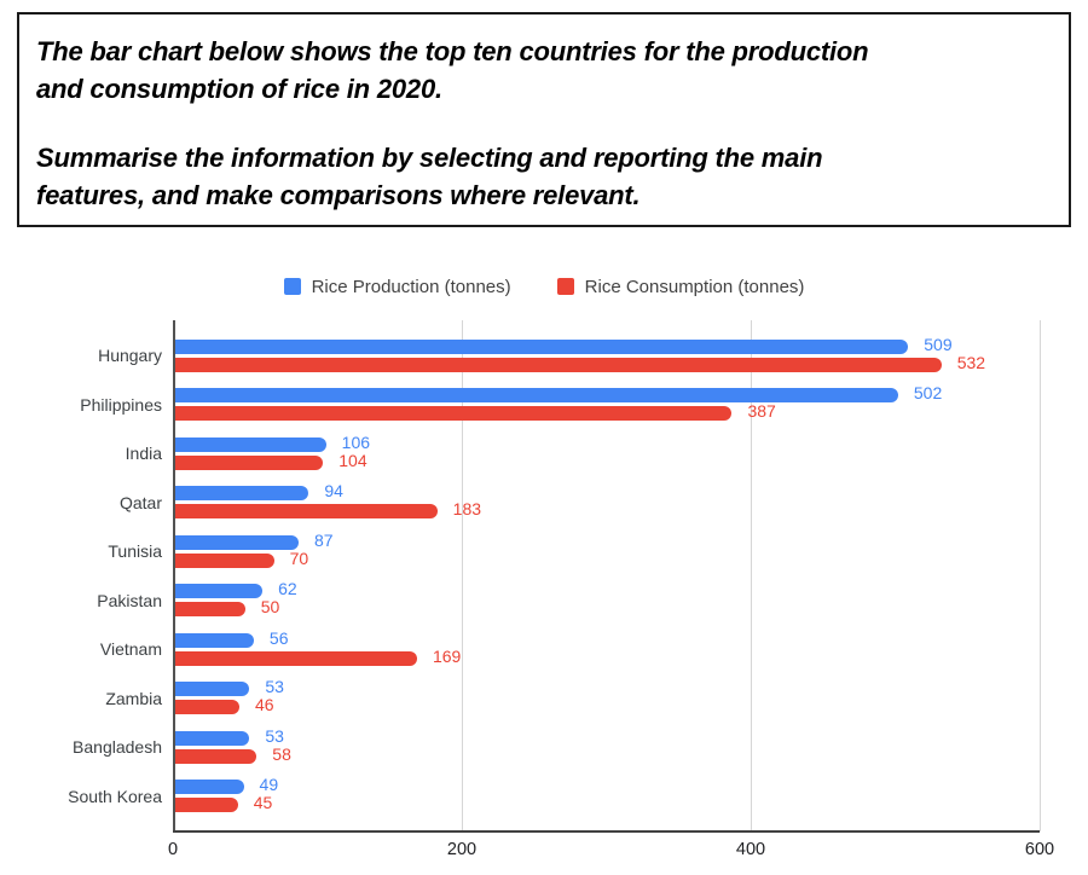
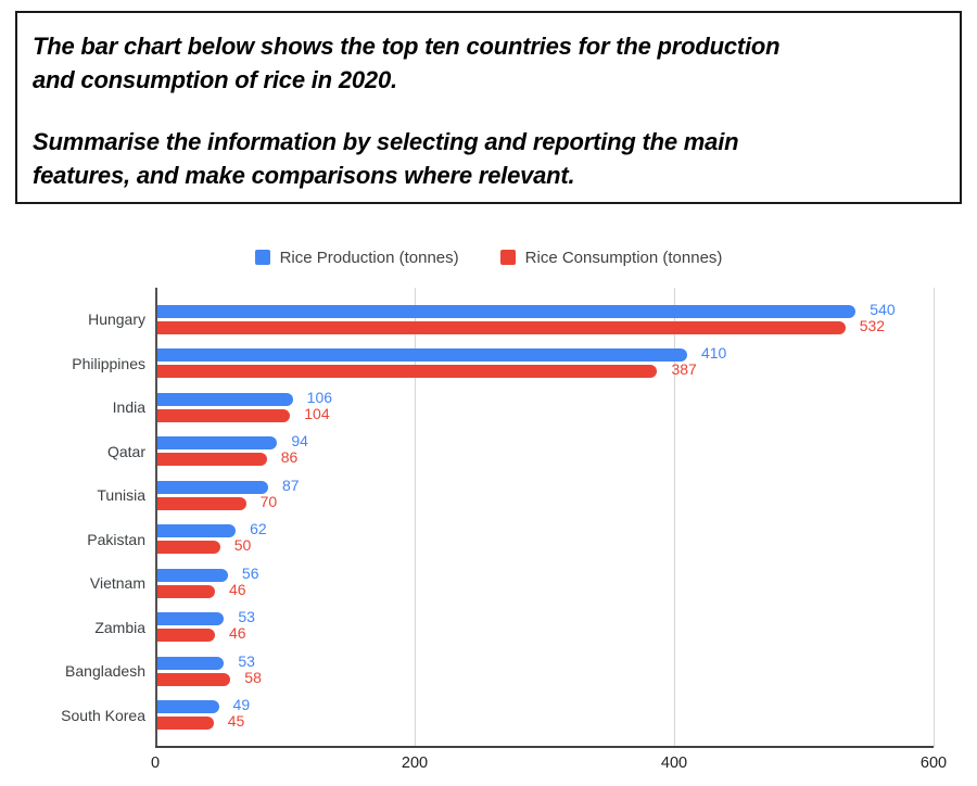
Rice Production (tonnes)/Hungary: 509 -> 540
Rice Production (tonnes)/Philippines: 502 -> 410
Rice Consumption (tonnes)/Qatar: 183 -> 86
Rice Consumption (tonnes)/Vietnam: 169 -> 46
